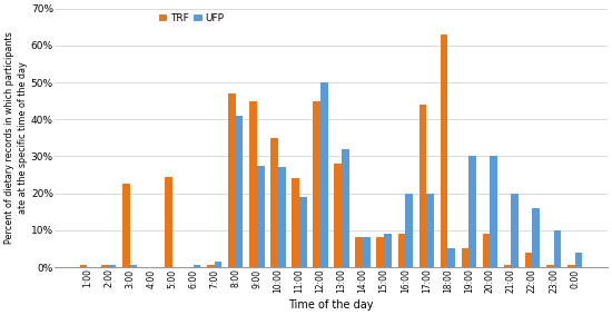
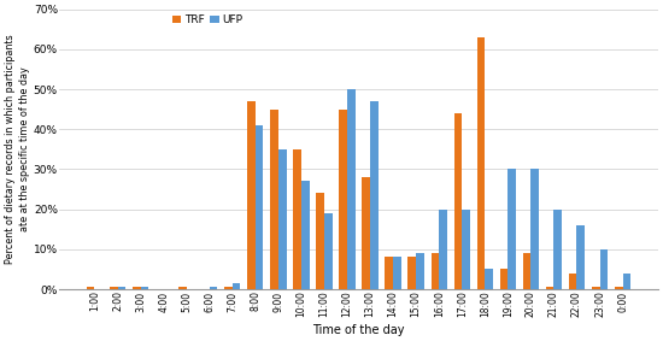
TRF/3:00: 22.5% -> 0.5%
TRF/5:00: 24.5% -> 0.5%
UFP/9:00: 27.5% -> 35.0%
UFP/13:00: 32.0% -> 47.0%
